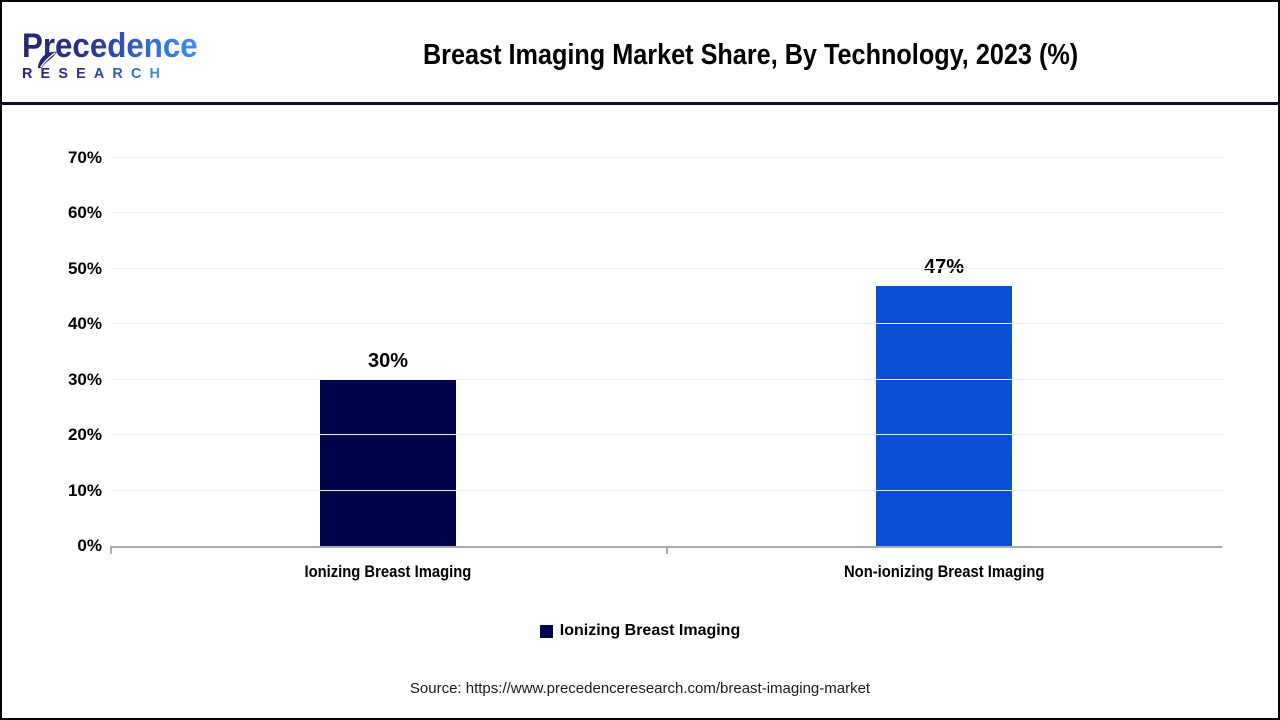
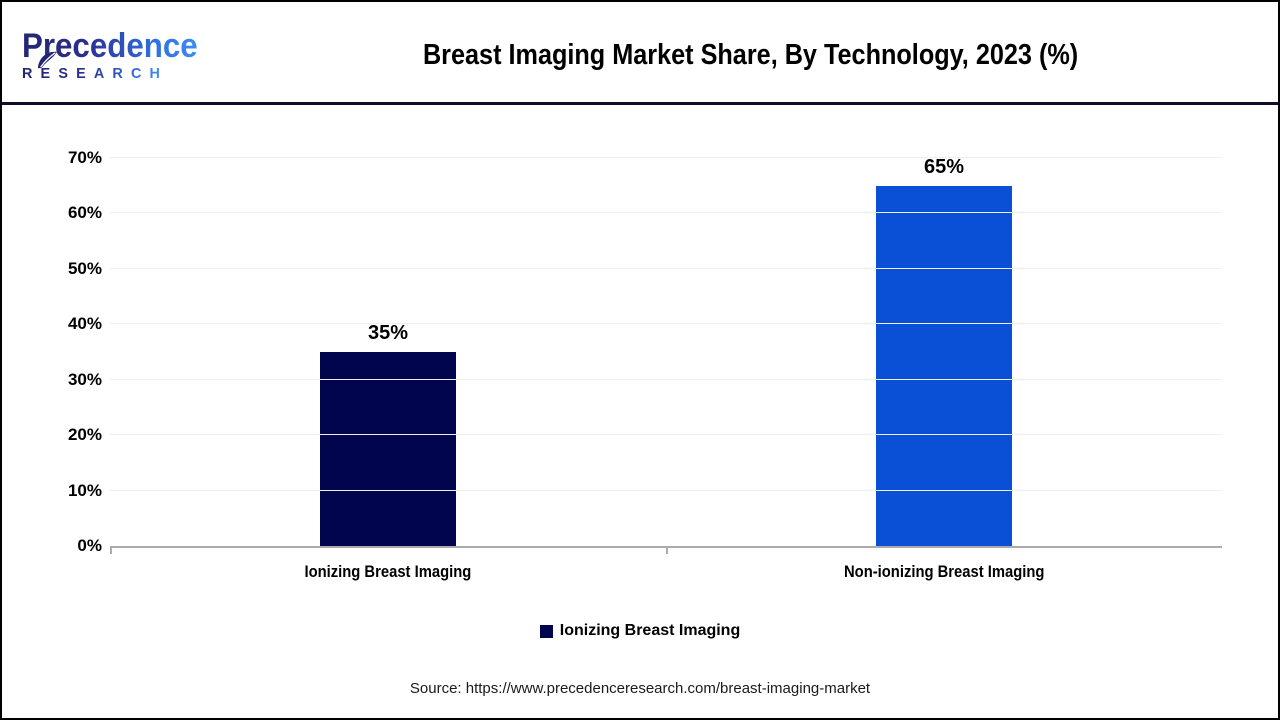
Ionizing Breast Imaging: 30% -> 35%
Non-ionizing Breast Imaging: 47% -> 65%
